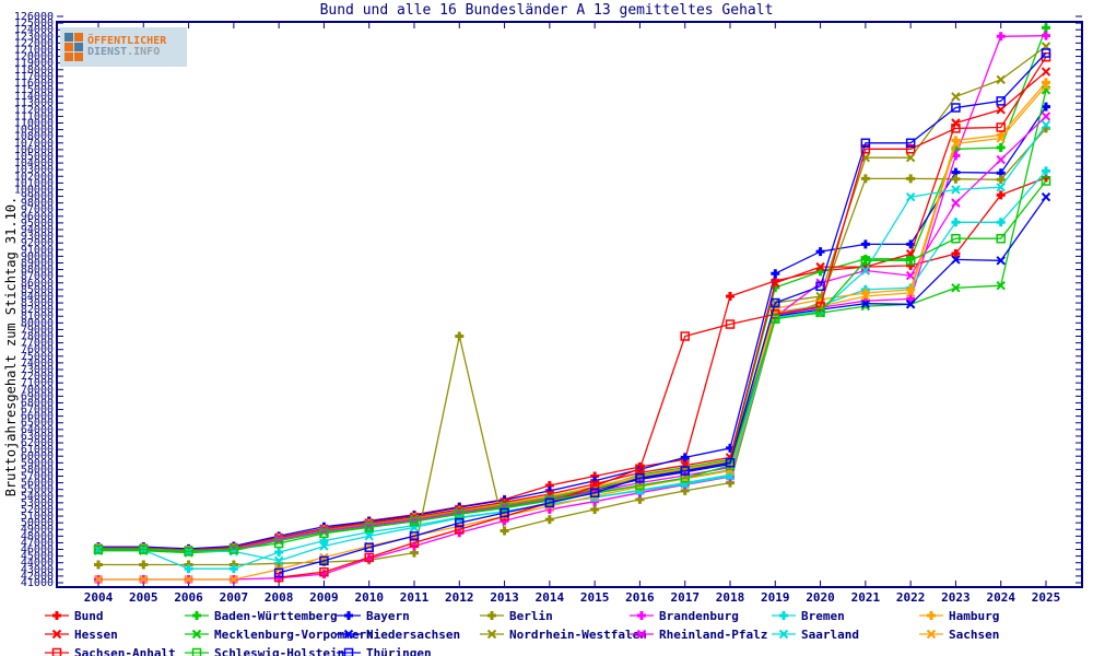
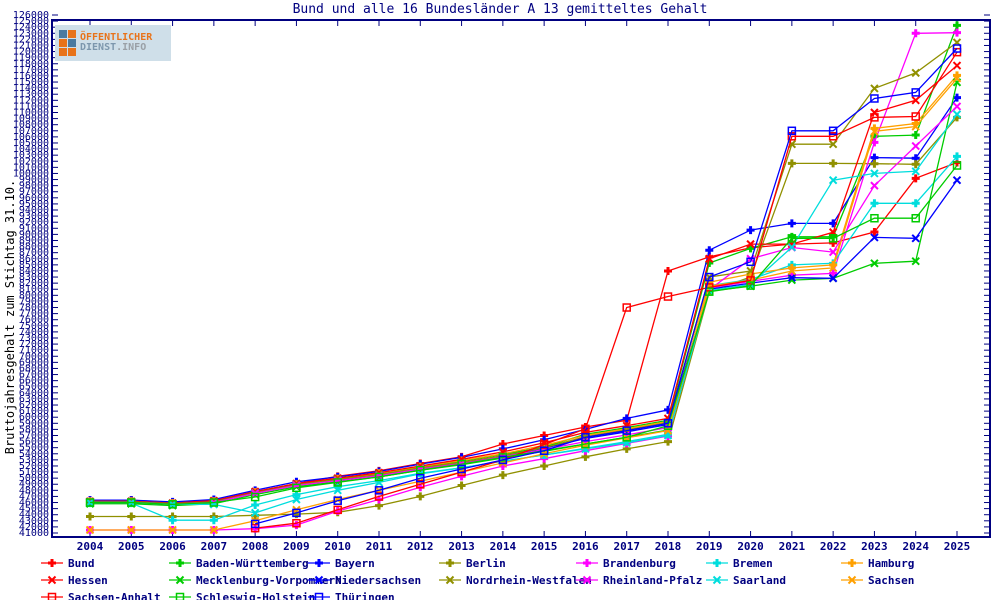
Berlin/2012: 78000 -> 47000
